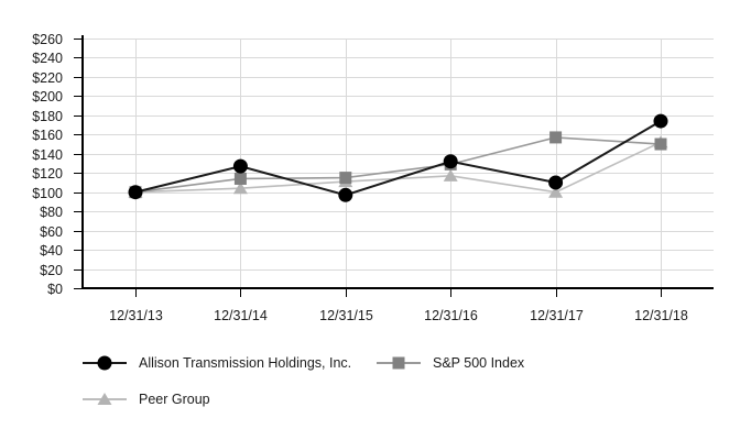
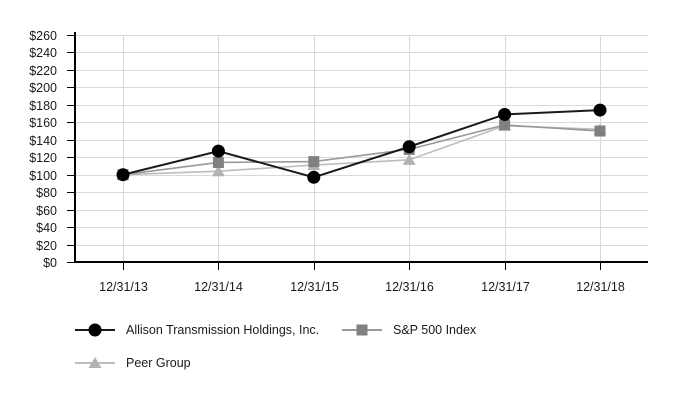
Allison Transmission Holdings, Inc./12/31/17: $110 -> $170
Peer Group/12/31/17: $100 -> $160
